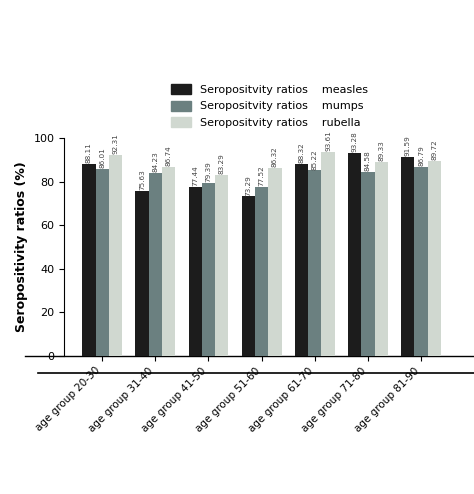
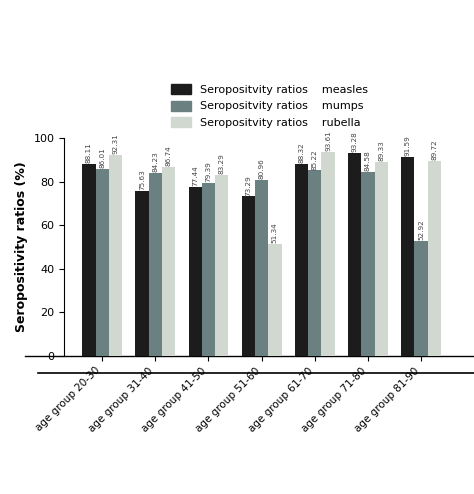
Seropositvity ratios mumps/age group 51-60: 77.52 -> 80.96
Seropositvity ratios rubella/age group 51-60: 86.32 -> 51.34
Seropositvity ratios mumps/age group 81-90: 86.79 -> 52.92
